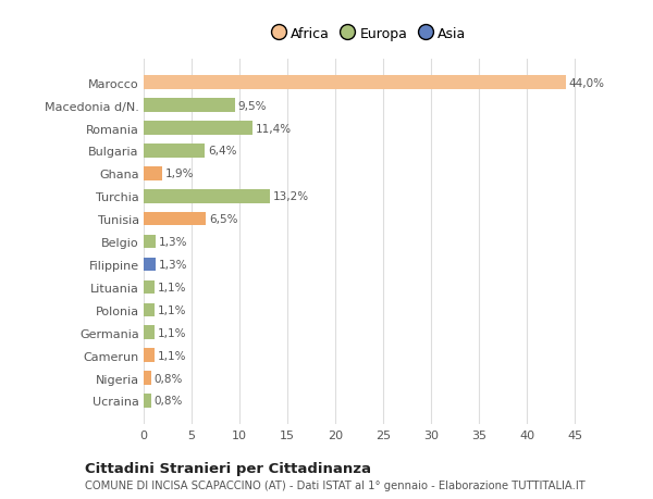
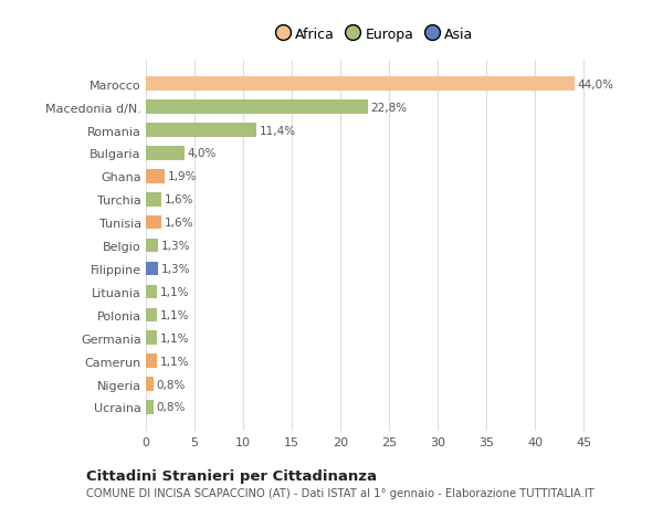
Macedonia d/N.: 9,5% -> 22,8%
Bulgaria: 6,4% -> 4,0%
Turchia: 13,2% -> 1,6%
Tunisia: 6,5% -> 1,6%
